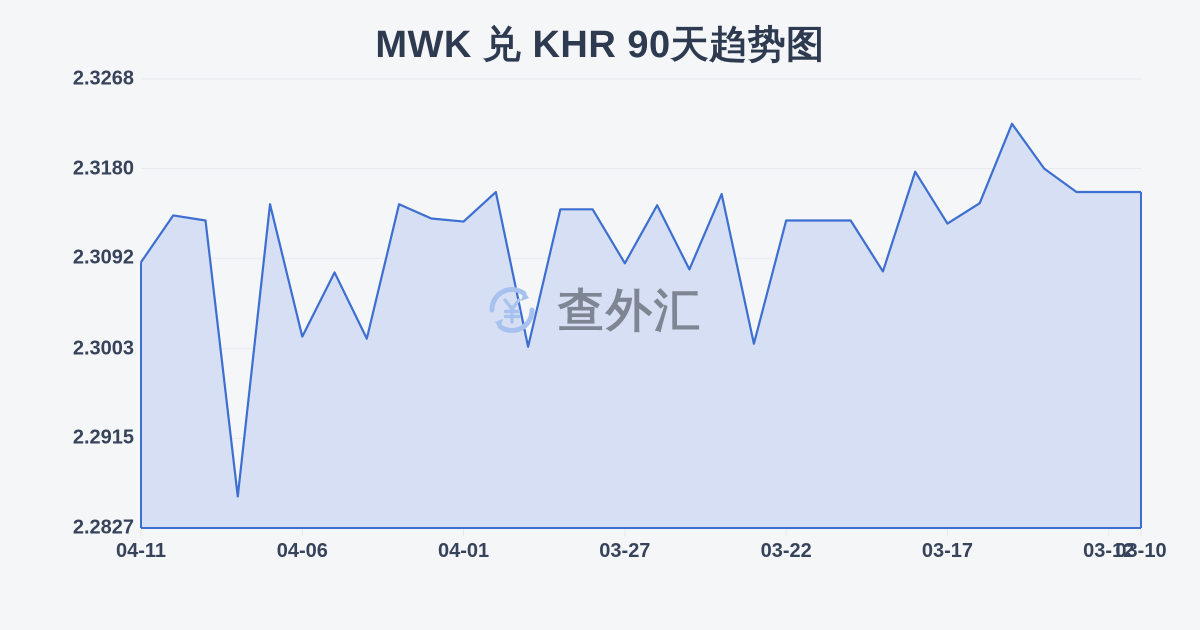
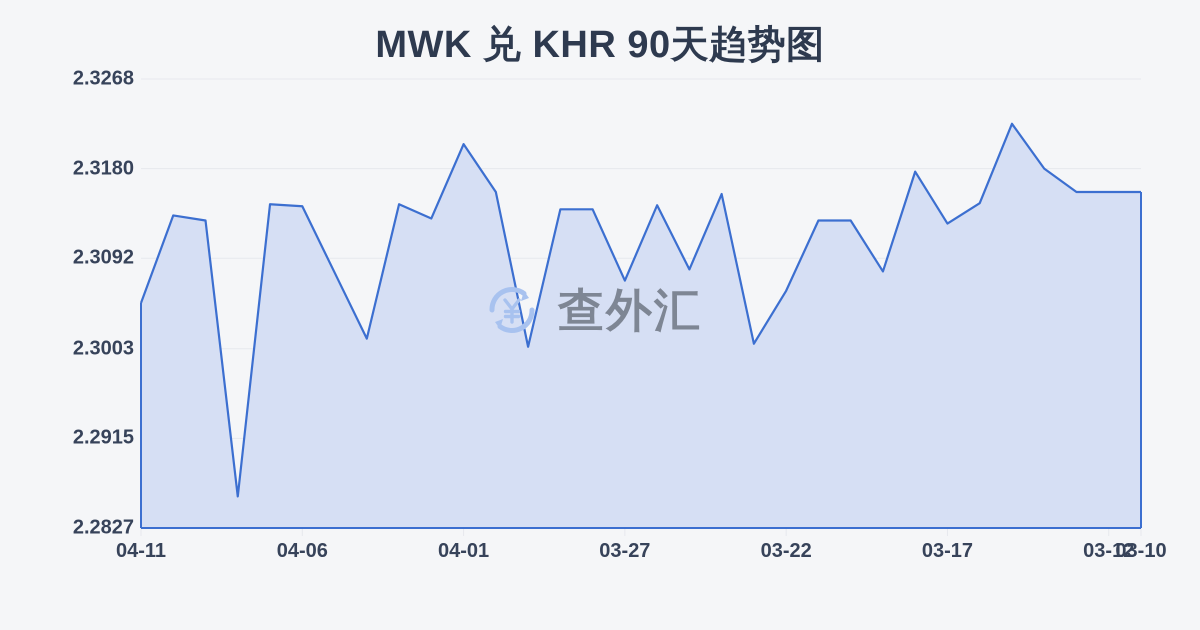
04-11: 2.3088 -> 2.3048
04-06: 2.3015 -> 2.3143
04-01: 2.3128 -> 2.3204
03-27: 2.3087 -> 2.3070
03-22: 2.3129 -> 2.3060
